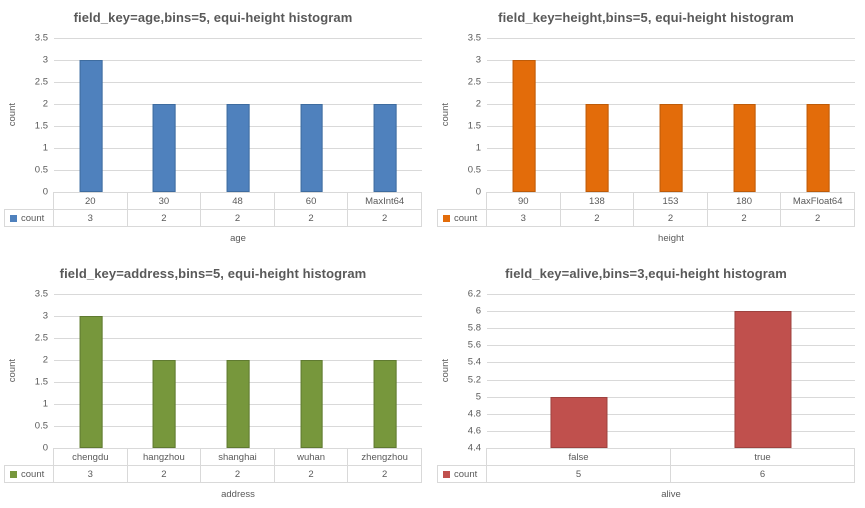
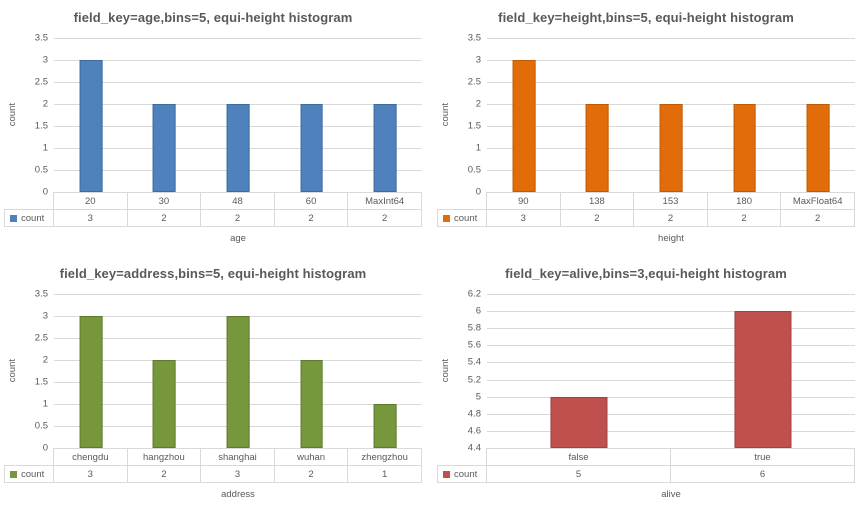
field_key=address,bins=5, equi-height histogram/shanghai: 2 -> 3
field_key=address,bins=5, equi-height histogram/zhengzhou: 2 -> 1
